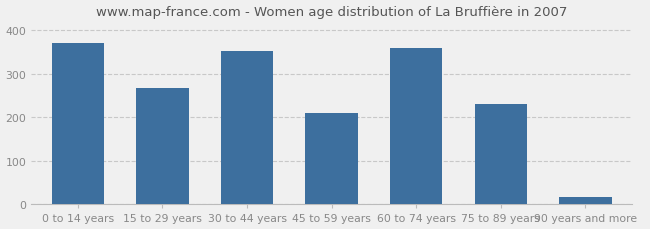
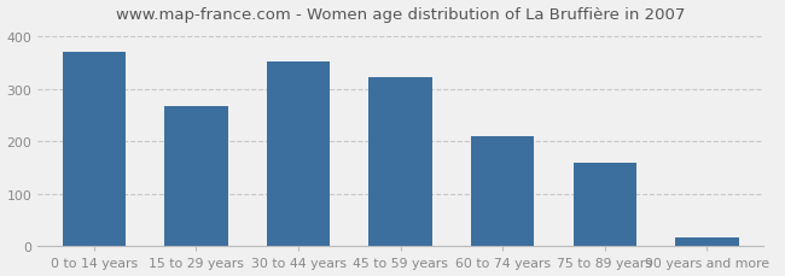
45 to 59 years: 210 -> 322
60 to 74 years: 360 -> 209
75 to 89 years: 230 -> 160
